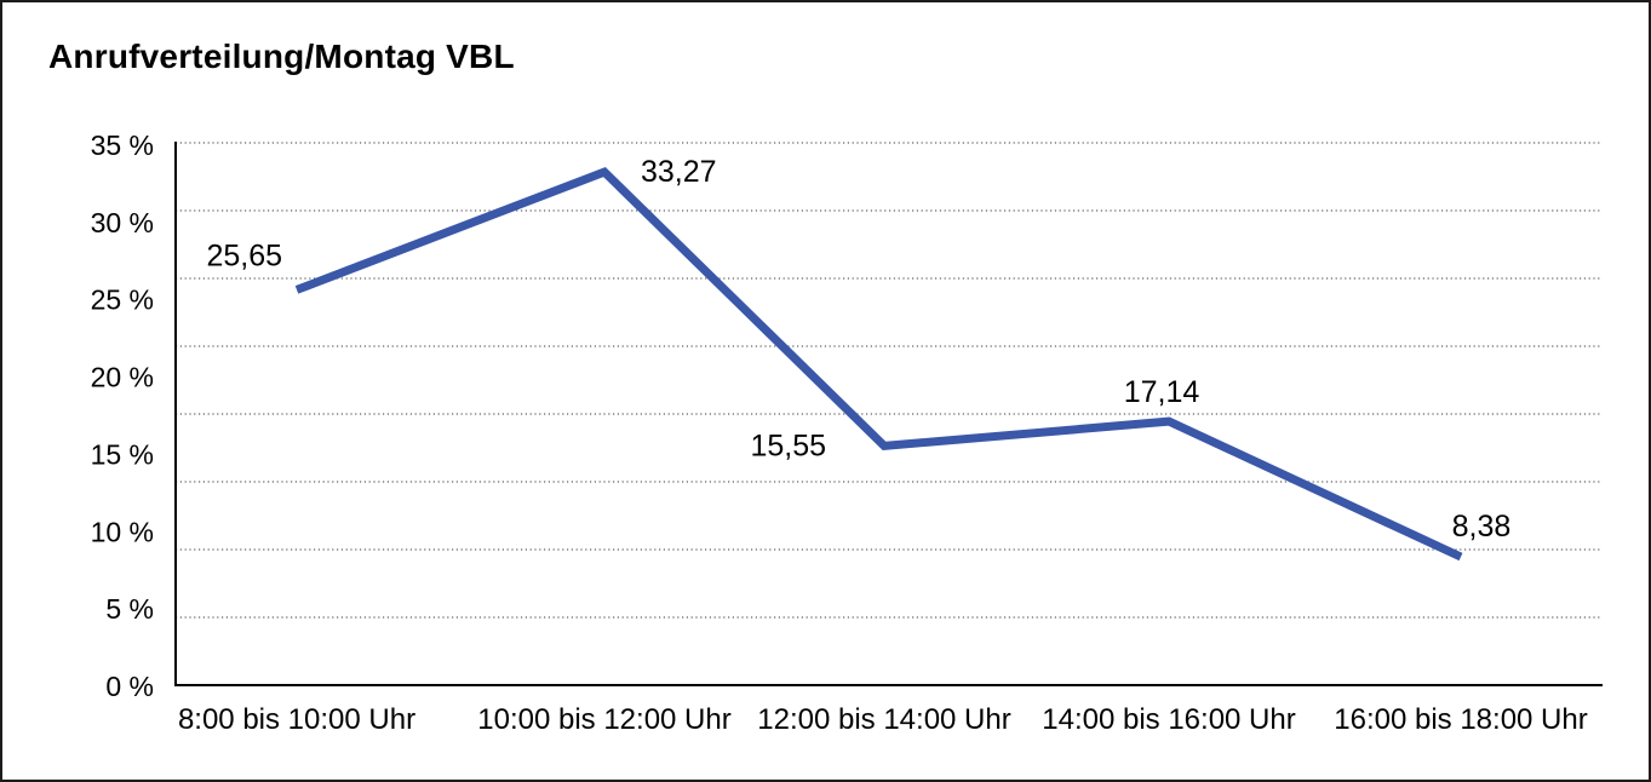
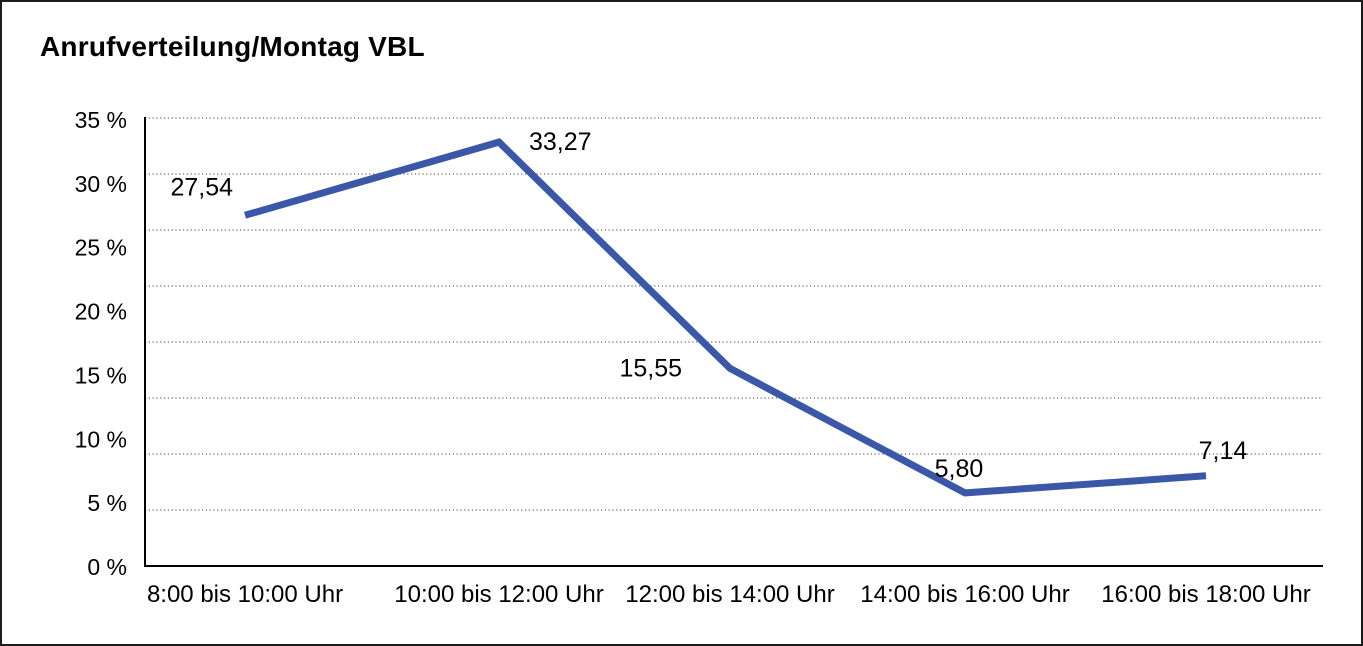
8:00 bis 10:00 Uhr: 25,65 -> 27,54
14:00 bis 16:00 Uhr: 17,14 -> 5,80
16:00 bis 18:00 Uhr: 8,38 -> 7,14
